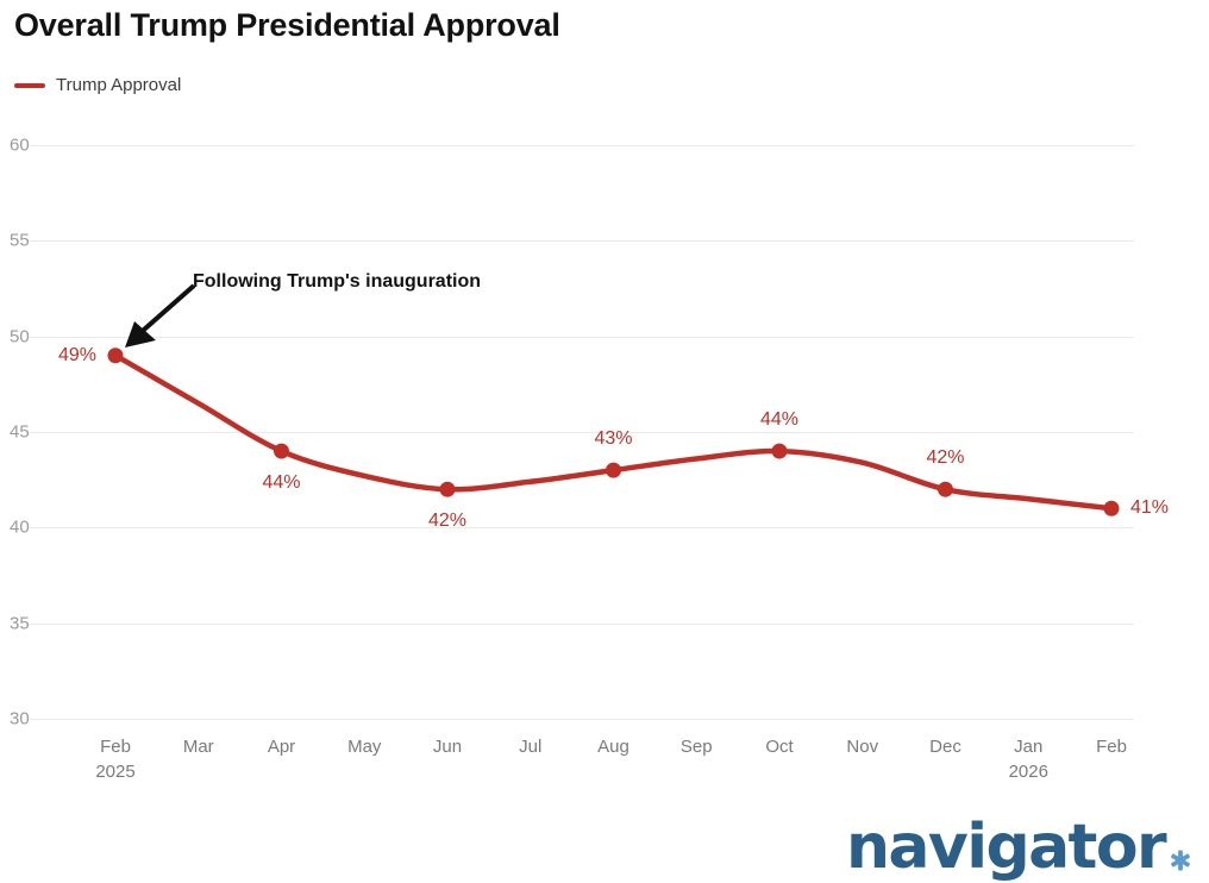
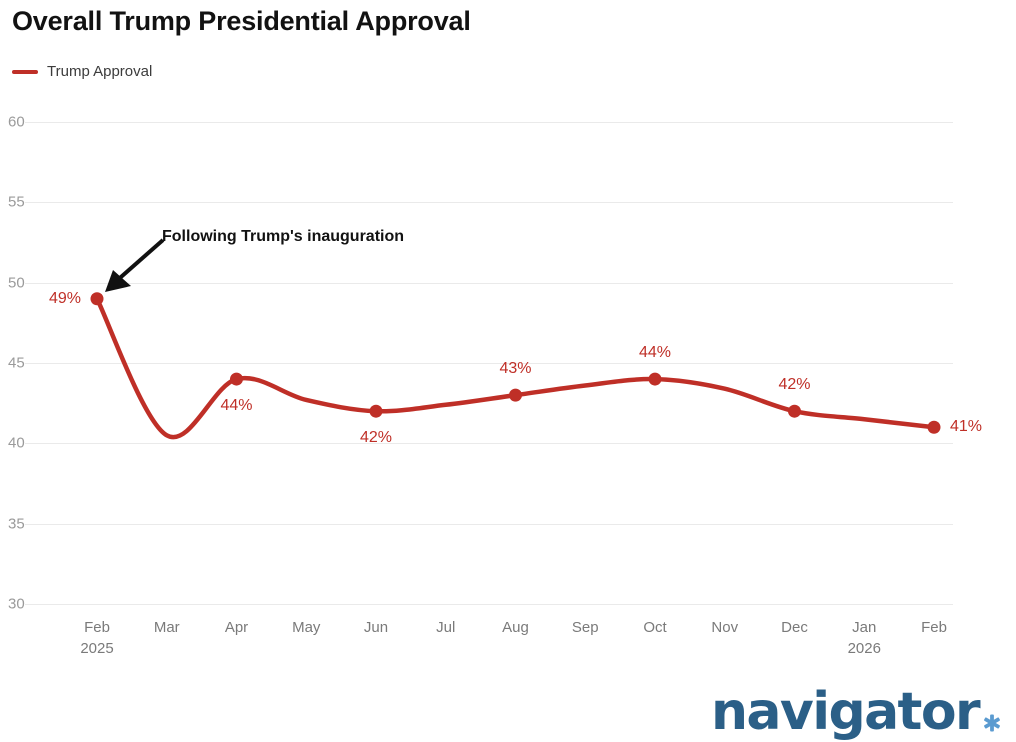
Mar: 46.5 -> 40.5
